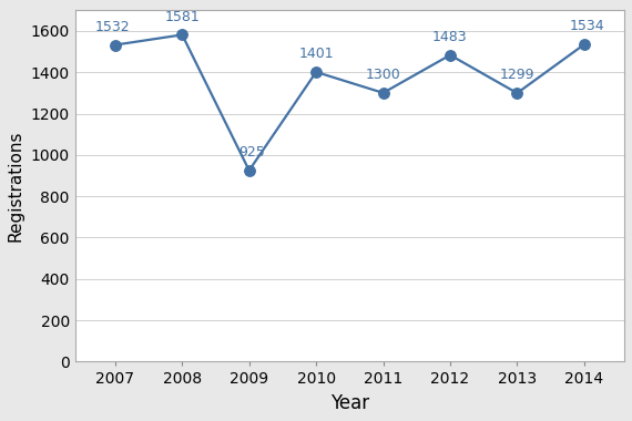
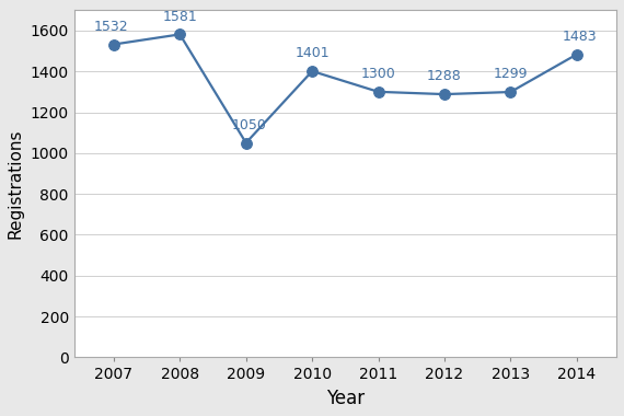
2009: 925 -> 1050
2012: 1483 -> 1288
2014: 1534 -> 1483
